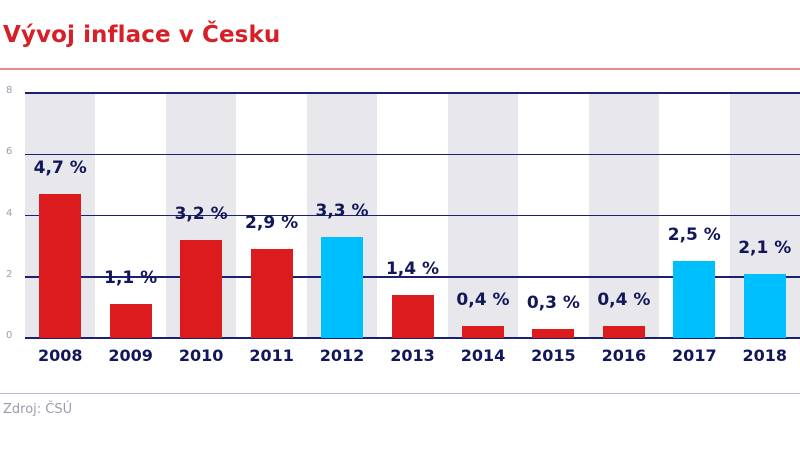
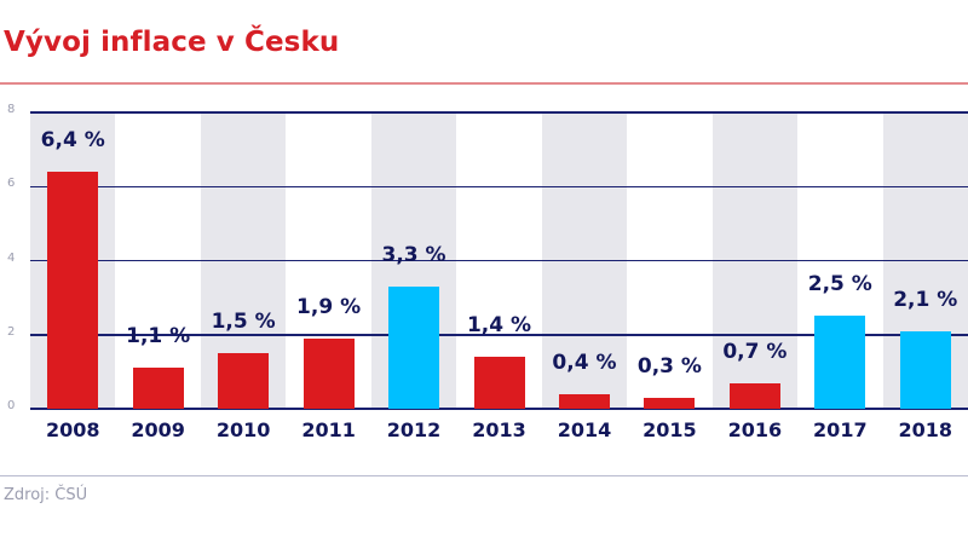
2008: 4,7 -> 6,4
2010: 3,2 -> 1,5
2011: 2,9 -> 1,9
2016: 0,4 -> 0,7
